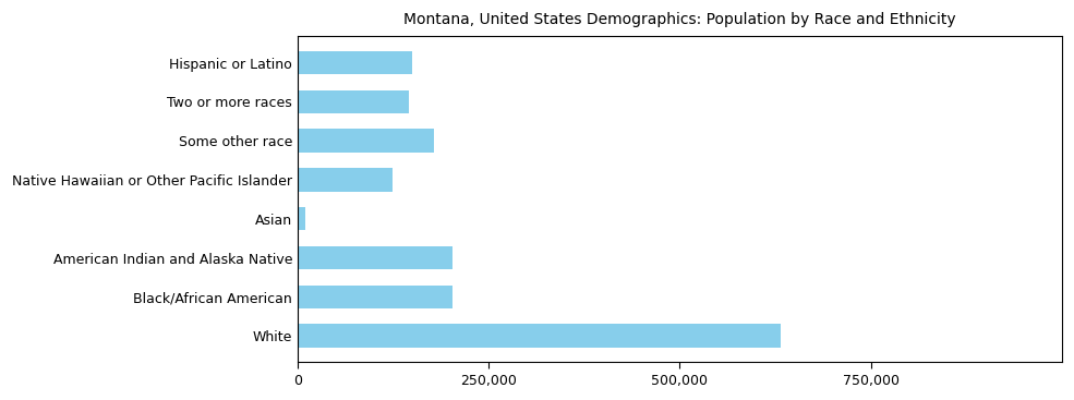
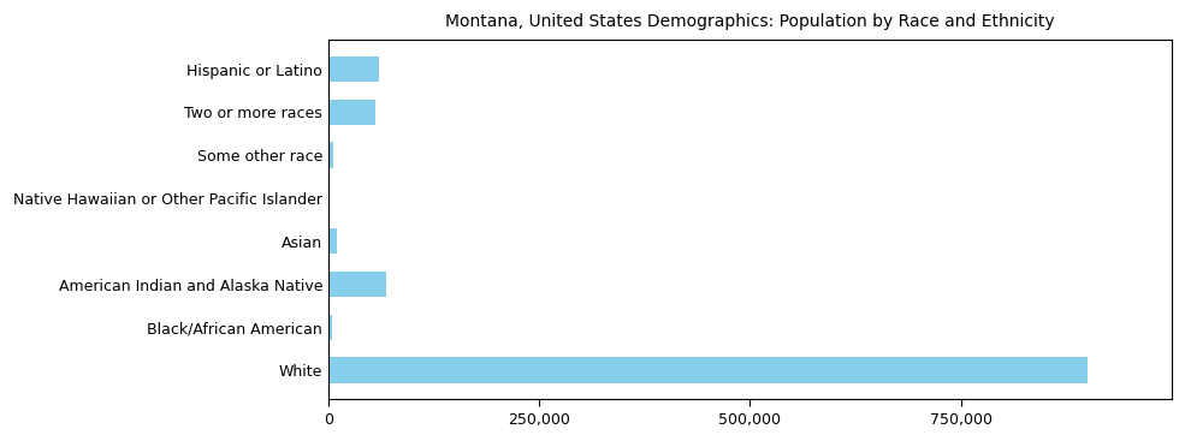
Hispanic or Latino: 150,000 -> 60,000
Two or more races: 146,000 -> 55,000
Some other race: 178,000 -> 6,000
Native Hawaiian or Other Pacific Islander: 124,000 -> 1,000
American Indian and Alaska Native: 202,000 -> 68,000
Black/African American: 202,000 -> 5,000
White: 632,000 -> 900,000
